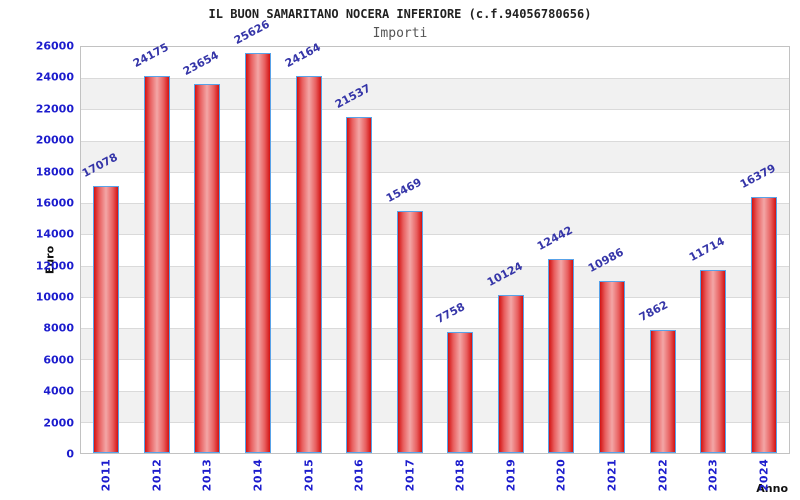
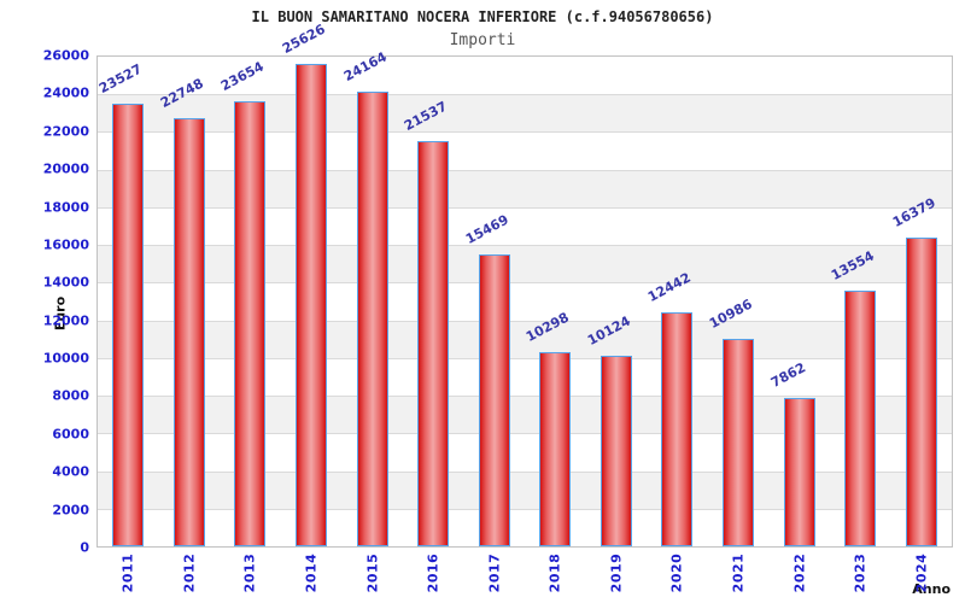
2011: 17078 -> 23527
2012: 24175 -> 22748
2018: 7758 -> 10298
2023: 11714 -> 13554
